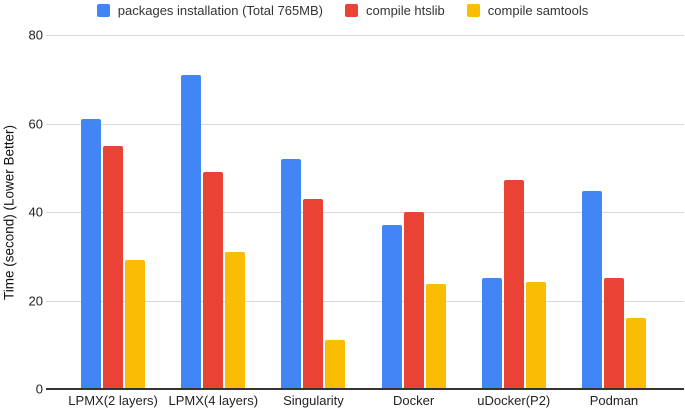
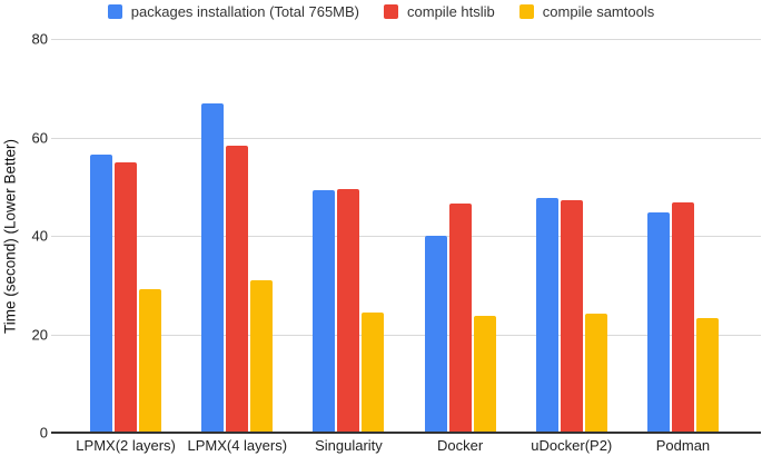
packages installation (Total 765MB)/LPMX(2 layers): 61 -> 57
packages installation (Total 765MB)/LPMX(4 layers): 71 -> 67
compile htslib/LPMX(4 layers): 49 -> 58
packages installation (Total 765MB)/Singularity: 52 -> 49
compile htslib/Singularity: 43 -> 50
compile samtools/Singularity: 11 -> 24
packages installation (Total 765MB)/Docker: 37 -> 40
compile htslib/Docker: 40 -> 46
packages installation (Total 765MB)/uDocker(P2): 25 -> 48
compile htslib/Podman: 25 -> 47
compile samtools/Podman: 16 -> 23
